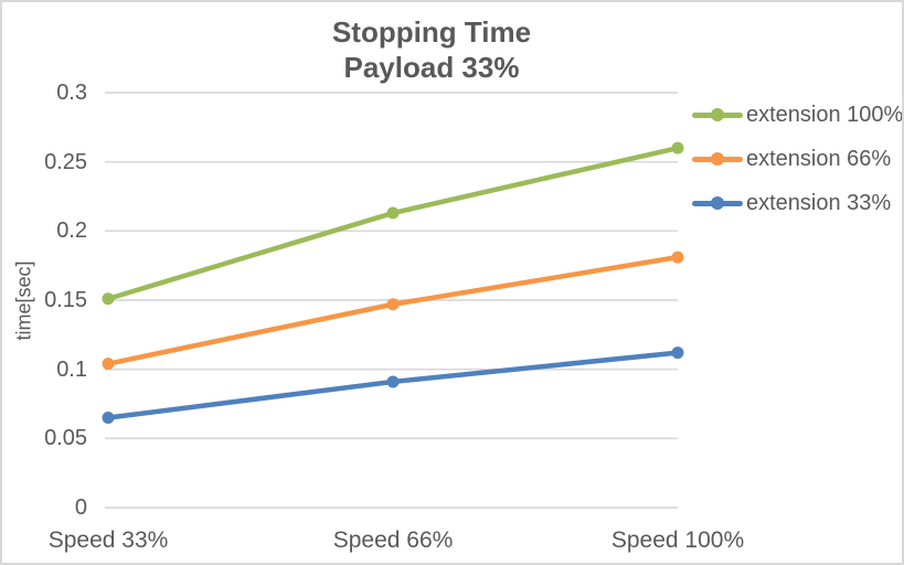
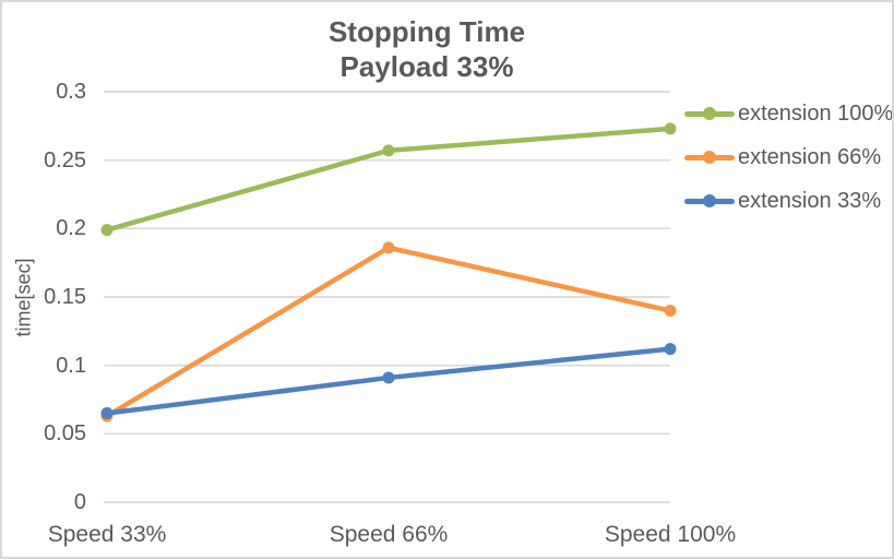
extension 100%/Speed 33%: 0.151 -> 0.199
extension 66%/Speed 33%: 0.104 -> 0.063
extension 100%/Speed 66%: 0.213 -> 0.257
extension 66%/Speed 66%: 0.147 -> 0.186
extension 100%/Speed 100%: 0.260 -> 0.273
extension 66%/Speed 100%: 0.181 -> 0.140
